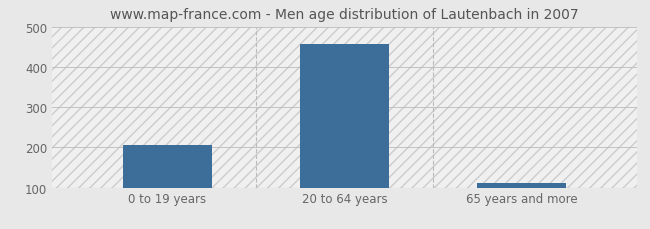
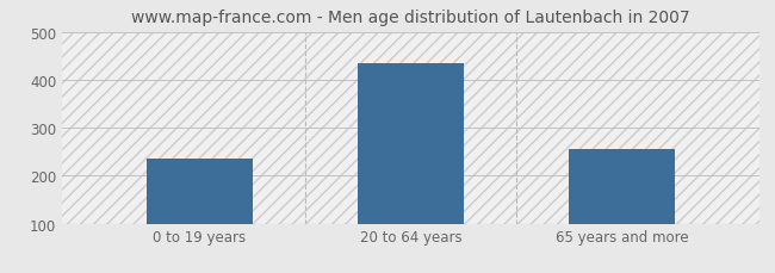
0 to 19 years: 205 -> 235
20 to 64 years: 457 -> 435
65 years and more: 111 -> 255
